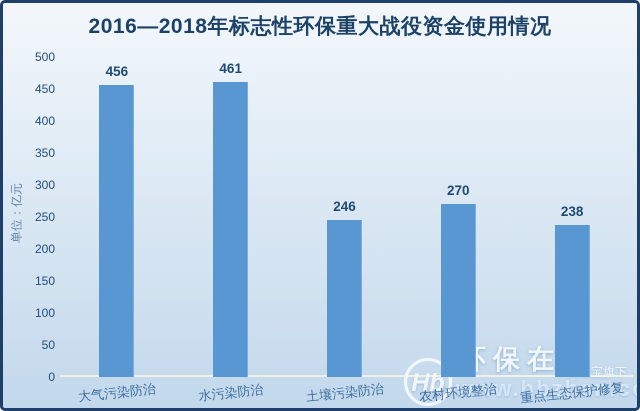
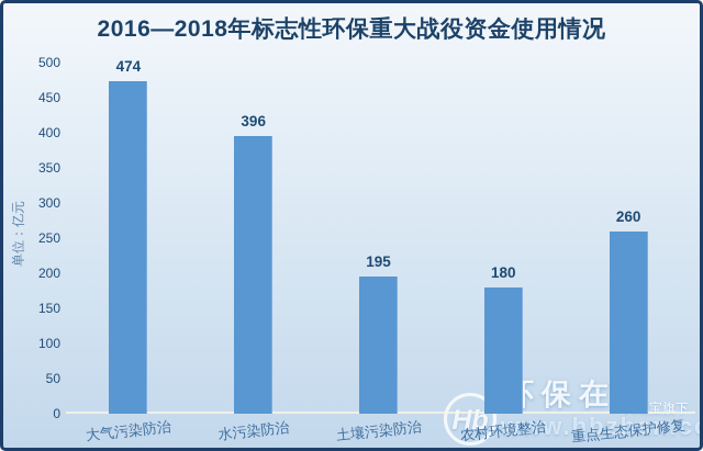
大气污染防治: 456 -> 474
水污染防治: 461 -> 396
土壤污染防治: 246 -> 195
农村环境整治: 270 -> 180
重点生态保护修复: 238 -> 260
